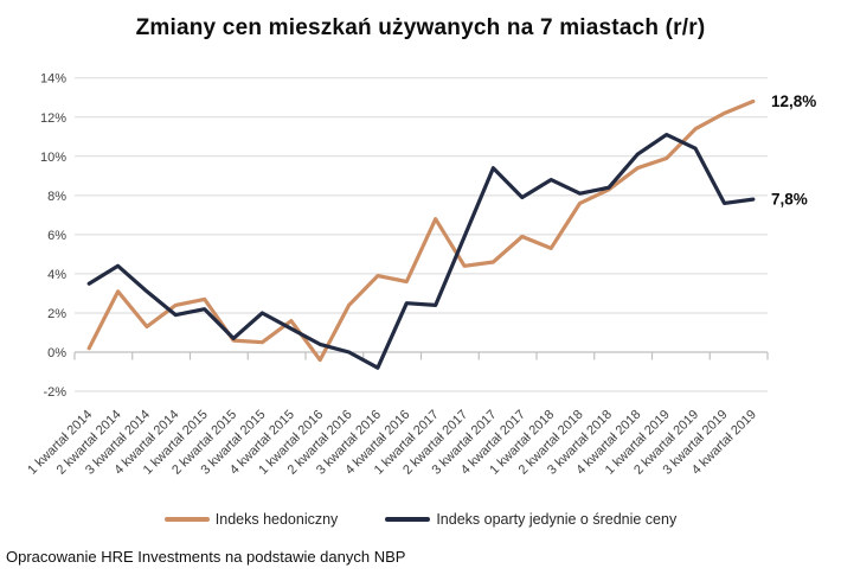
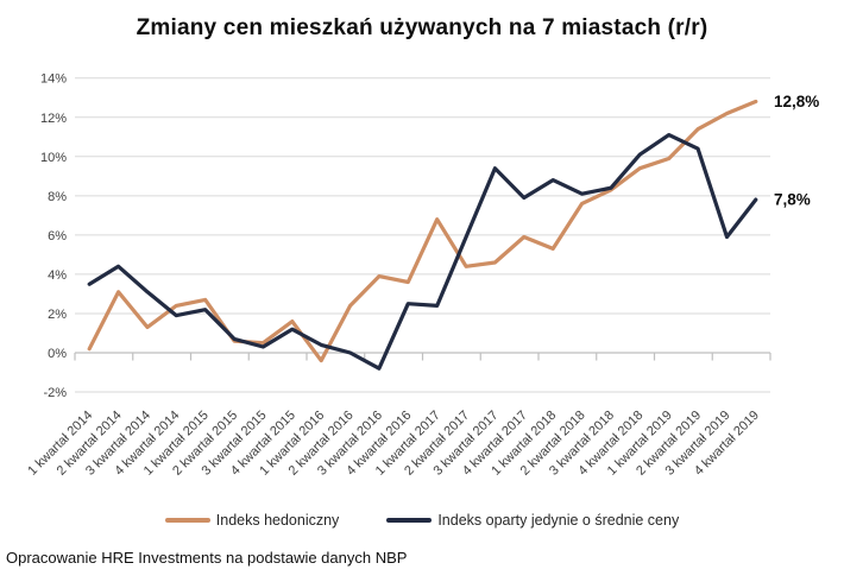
Indeks oparty jedynie o średnie ceny/3 kwartał 2015: 2.0% -> 0.3%
Indeks oparty jedynie o średnie ceny/3 kwartał 2019: 7.6% -> 5.9%
